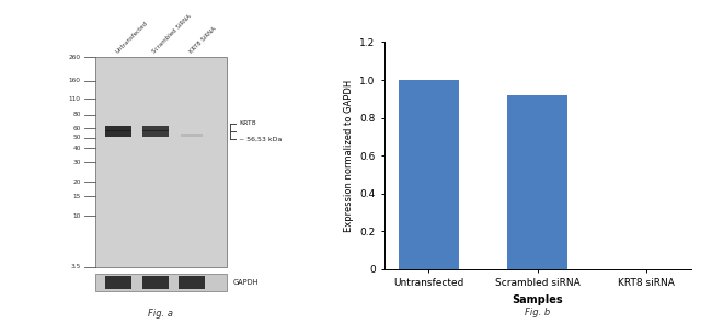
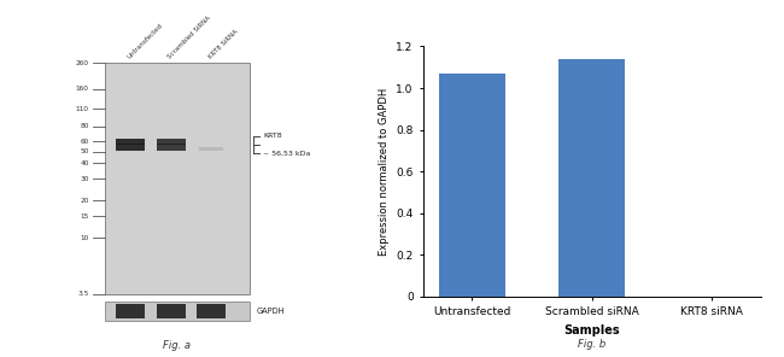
Untransfected: 1.00 -> 1.07
Scrambled siRNA: 0.92 -> 1.14
